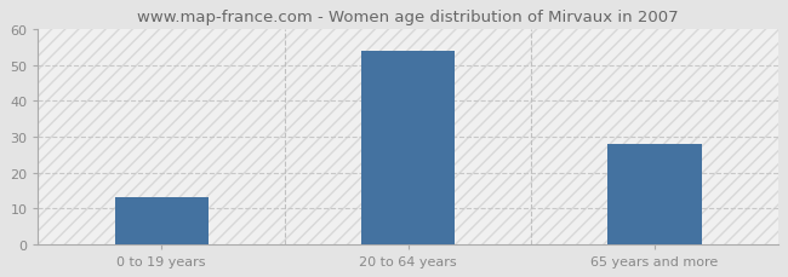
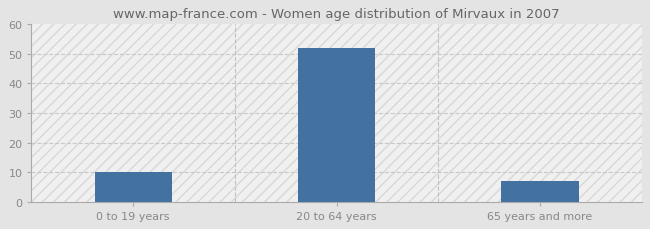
0 to 19 years: 13 -> 10
20 to 64 years: 54 -> 52
65 years and more: 28 -> 7
